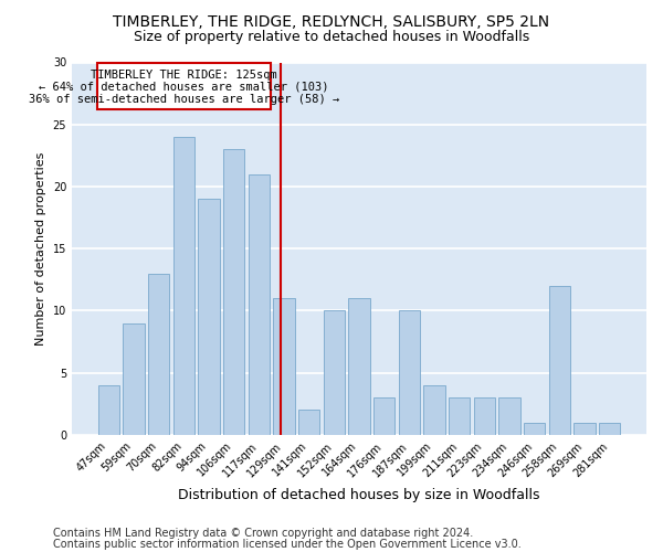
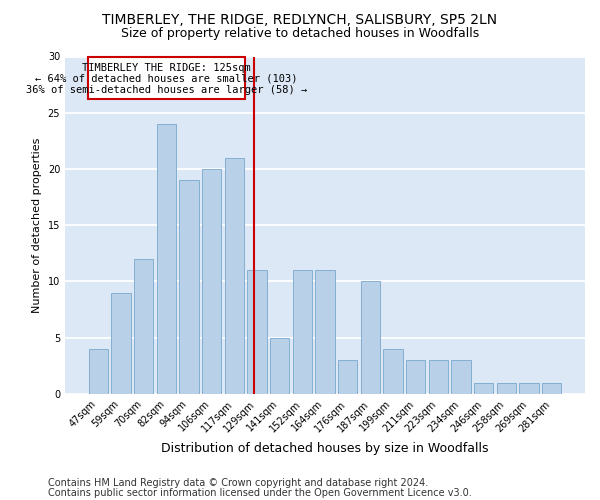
70sqm: 13 -> 12
106sqm: 23 -> 20
141sqm: 2 -> 5
152sqm: 10 -> 11
258sqm: 12 -> 1
